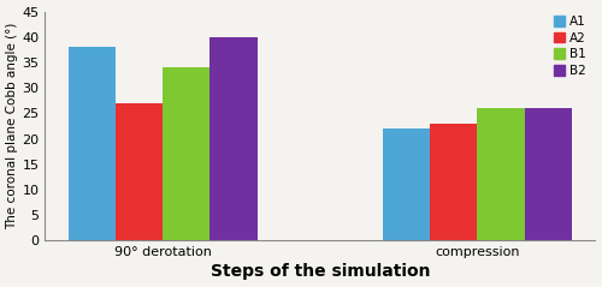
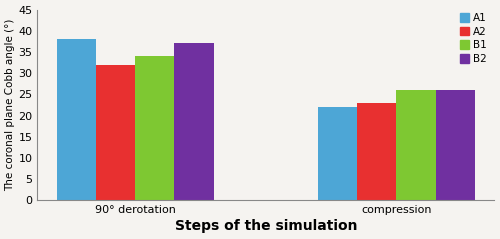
A2/90° derotation: 27 -> 32
B2/90° derotation: 40 -> 37
